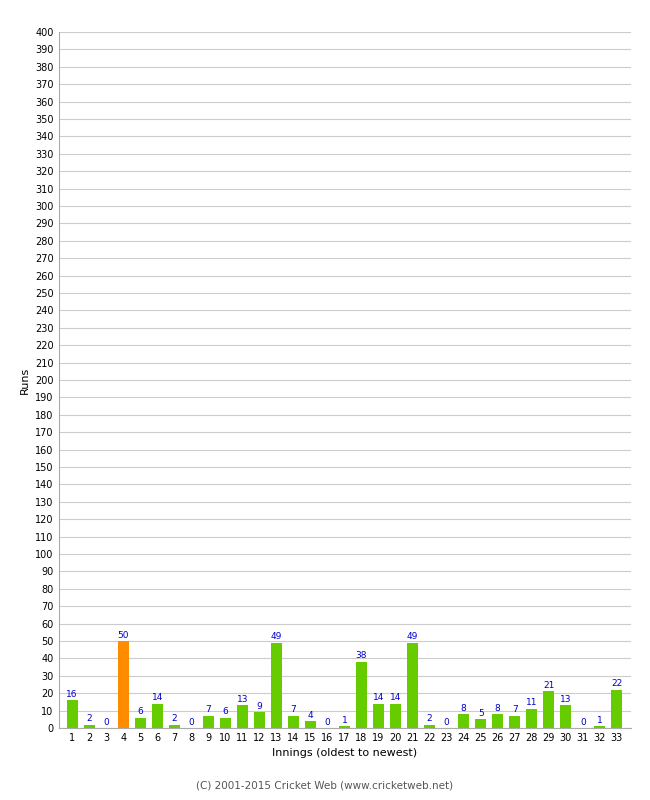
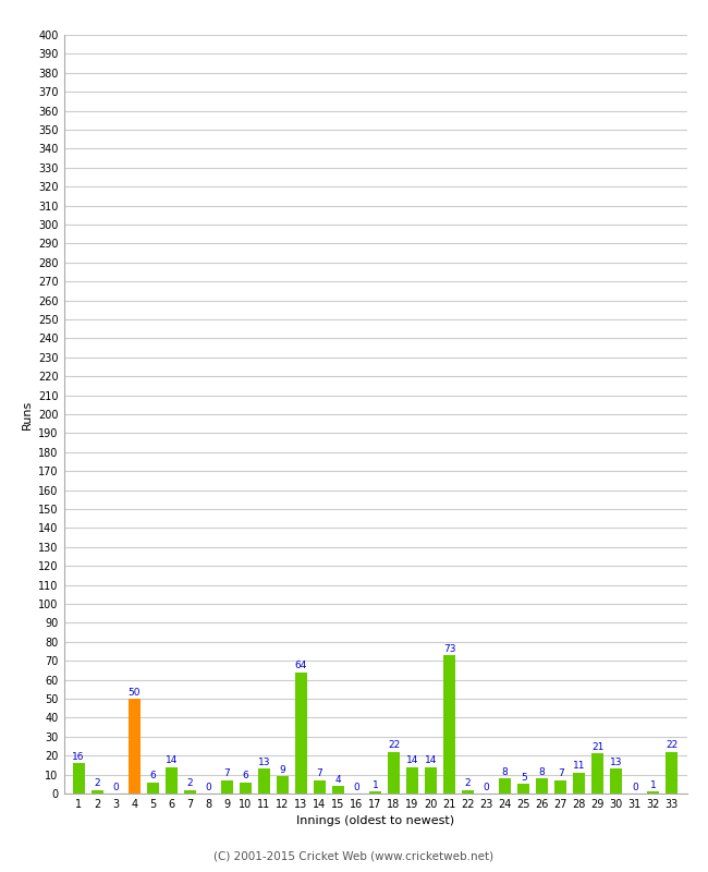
13: 49 -> 64
18: 38 -> 22
21: 49 -> 73
